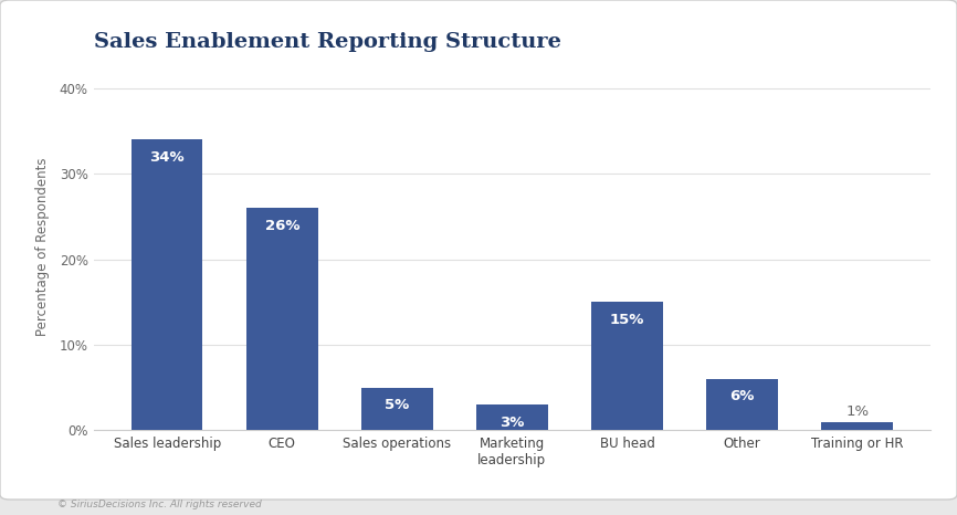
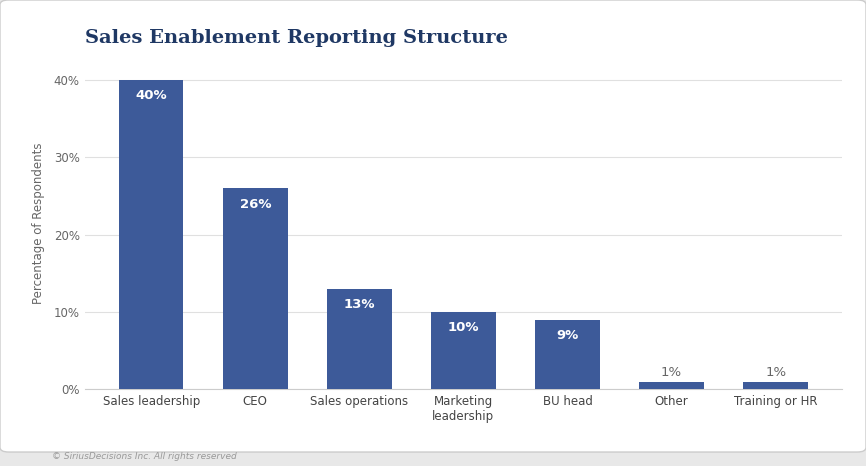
Sales leadership: 34% -> 40%
Sales operations: 5% -> 13%
Marketing leadership: 3% -> 10%
BU head: 15% -> 9%
Other: 6% -> 1%
